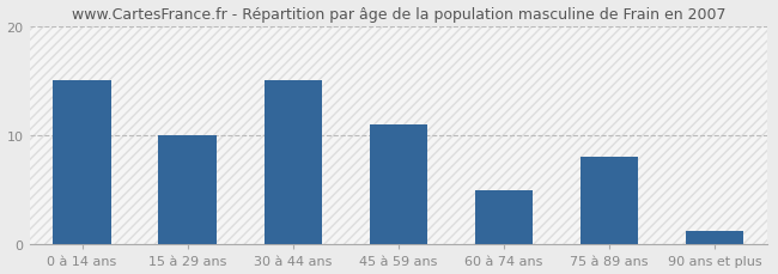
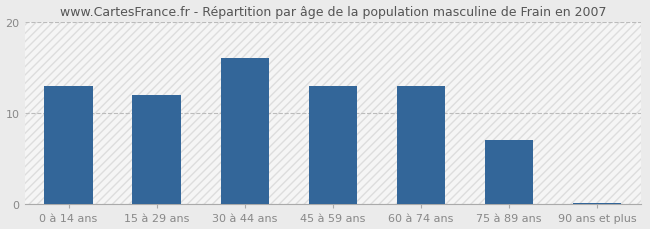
0 à 14 ans: 15.0 -> 13.0
15 à 29 ans: 10.0 -> 12.0
30 à 44 ans: 15.0 -> 16.0
45 à 59 ans: 11.0 -> 13.0
60 à 74 ans: 5.0 -> 13.0
75 à 89 ans: 8.0 -> 7.0
90 ans et plus: 1.2 -> 0.2
